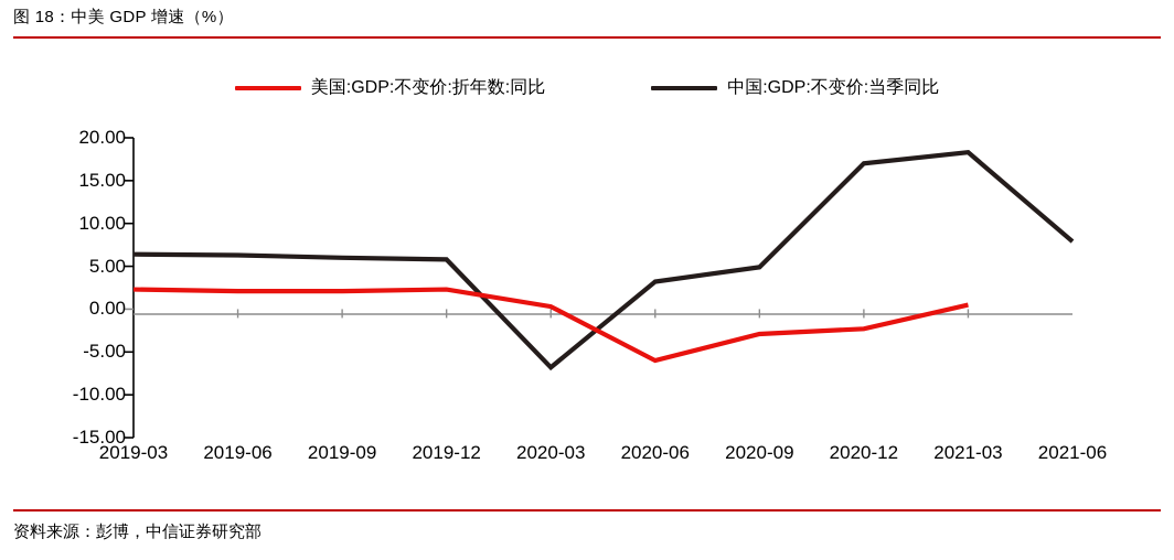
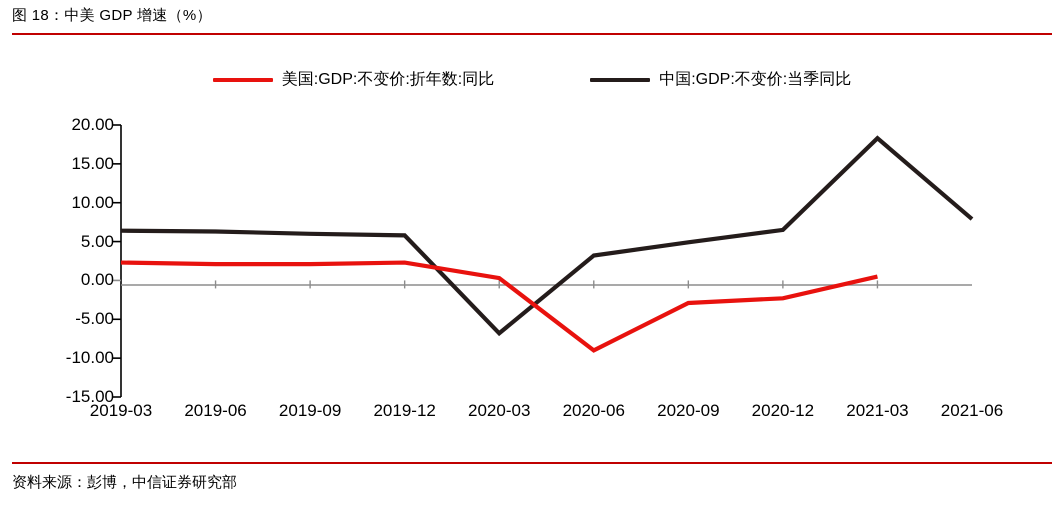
美国:GDP:不变价:折年数:同比/2020-06: -6 -> -9
中国:GDP:不变价:当季同比/2020-12: 17 -> 6
